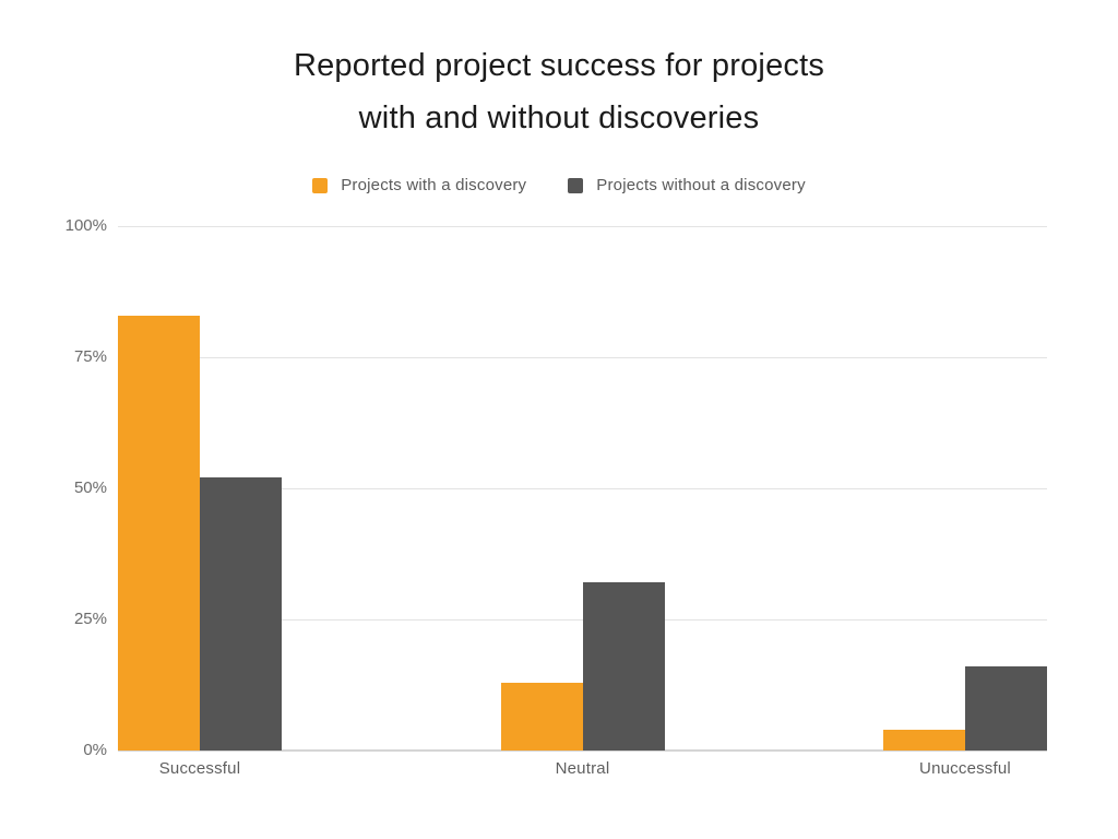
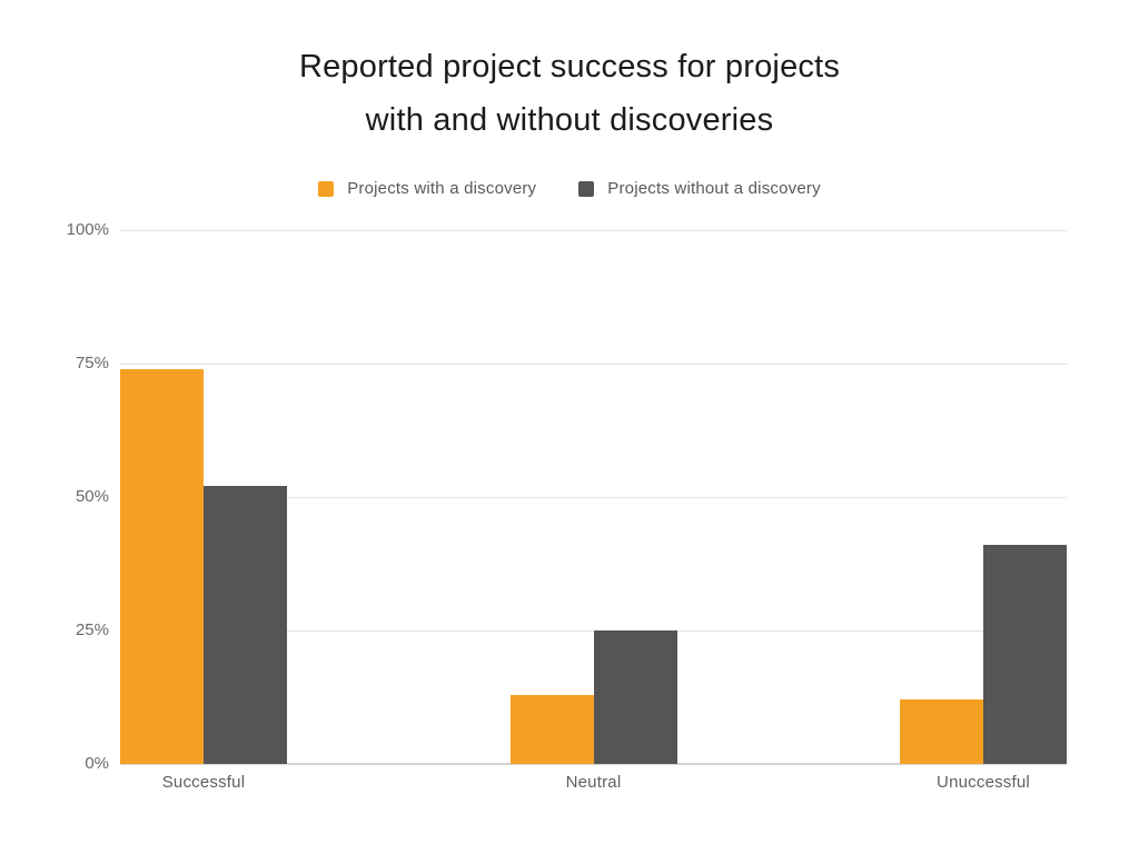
Projects with a discovery/Successful: 83% -> 74%
Projects without a discovery/Neutral: 32% -> 25%
Projects with a discovery/Unuccessful: 4% -> 12%
Projects without a discovery/Unuccessful: 16% -> 41%
